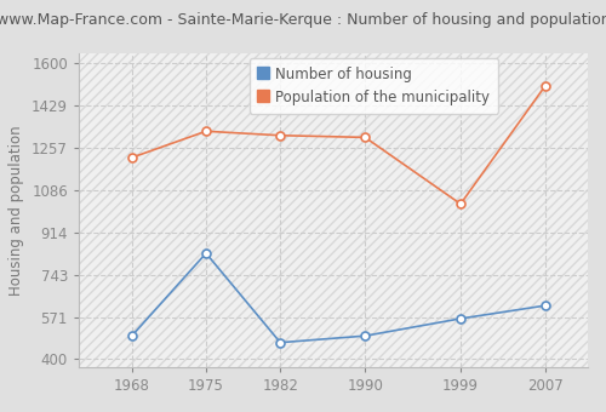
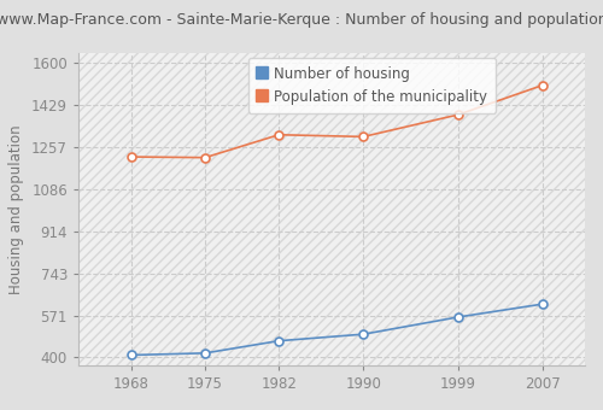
Number of housing/1968: 495 -> 410
Number of housing/1975: 830 -> 418
Population of the municipality/1975: 1325 -> 1215
Population of the municipality/1999: 1030 -> 1390
